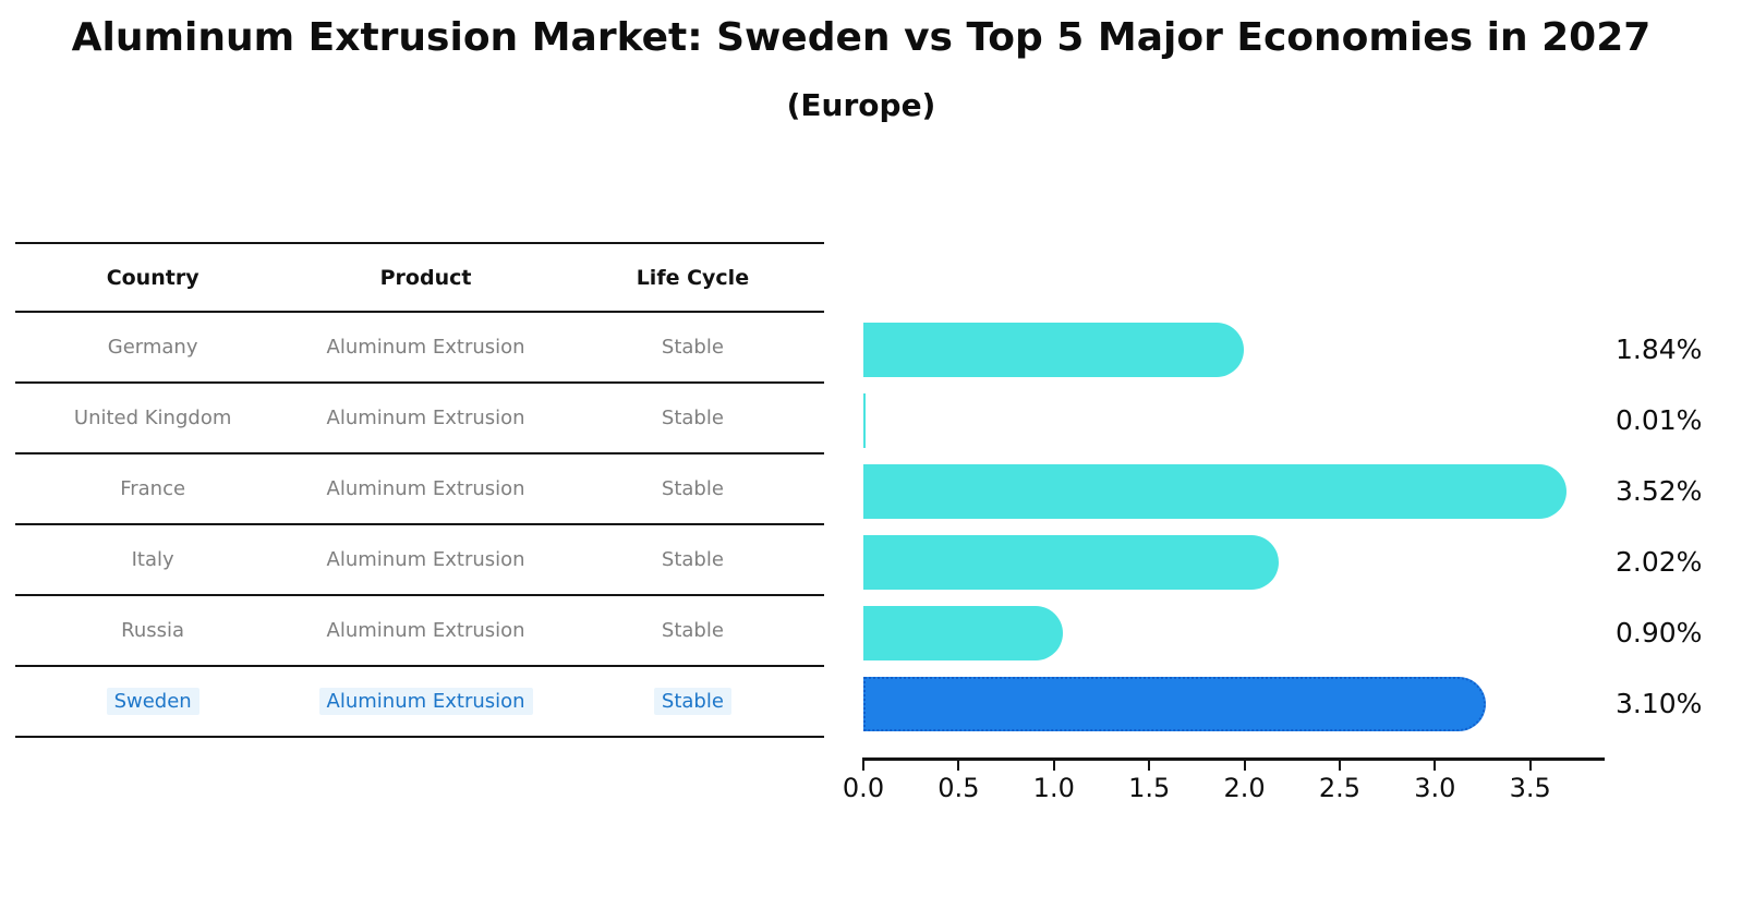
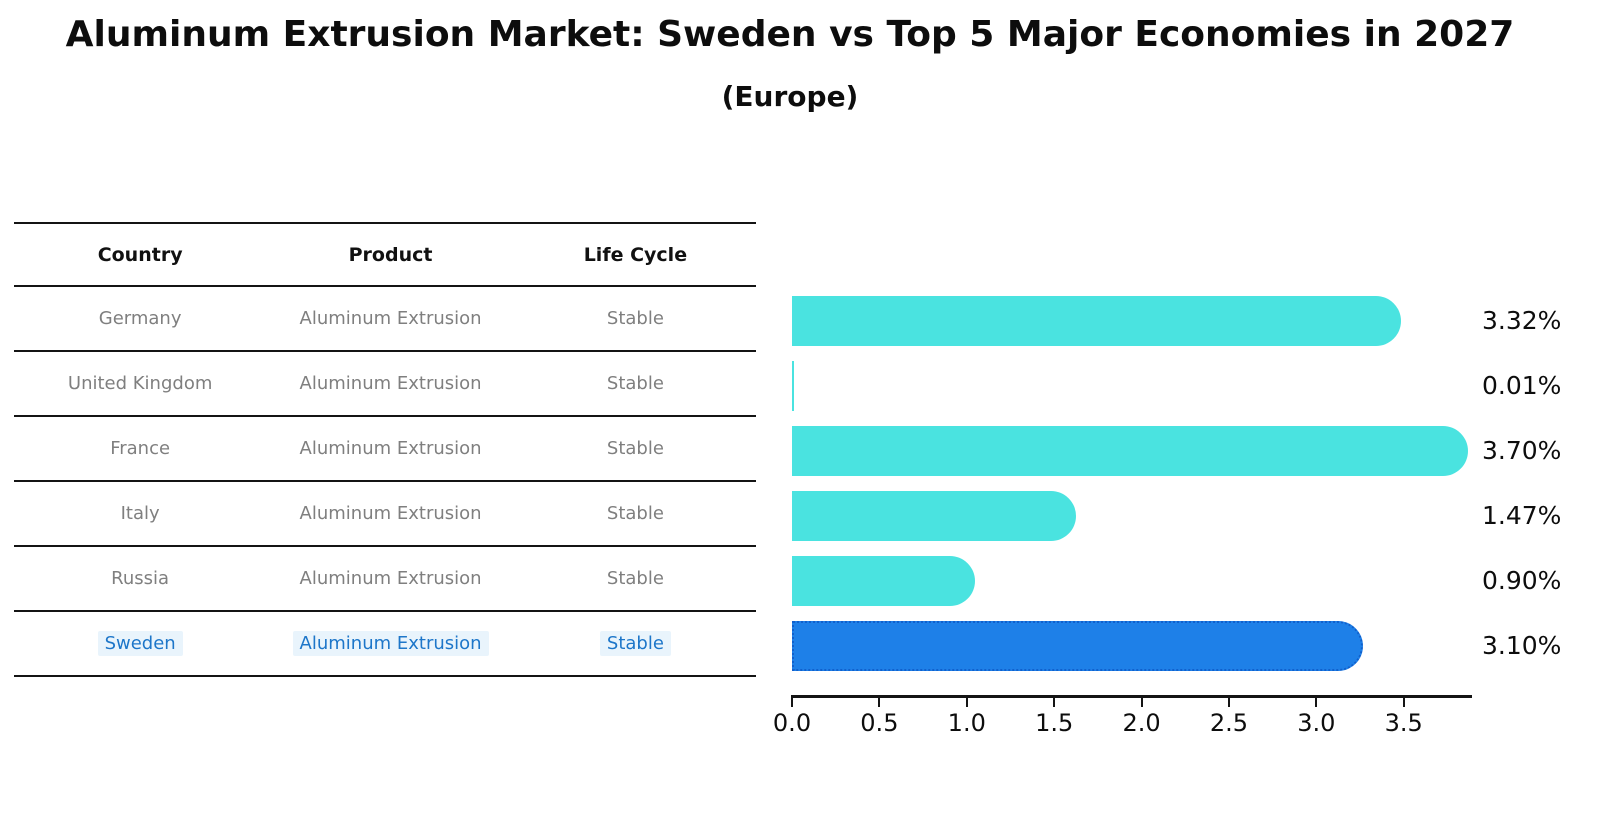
Germany: 1.84% -> 3.32%
France: 3.52% -> 3.70%
Italy: 2.02% -> 1.47%
